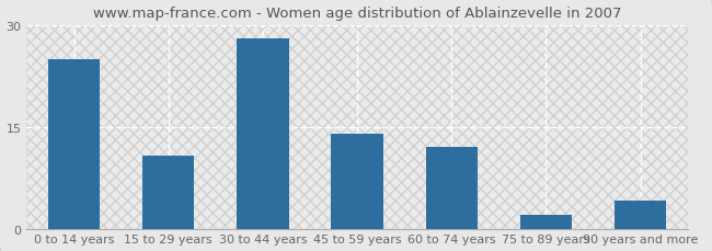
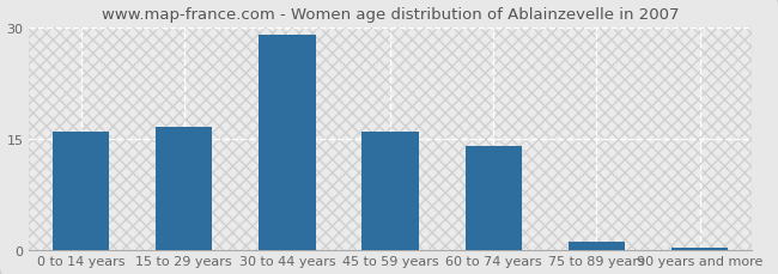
0 to 14 years: 25.0 -> 16.0
15 to 29 years: 10.8 -> 16.5
30 to 44 years: 28.0 -> 29.0
45 to 59 years: 14.0 -> 16.0
60 to 74 years: 12.0 -> 14.0
75 to 89 years: 2.0 -> 1.0
90 years and more: 4.2 -> 0.2
